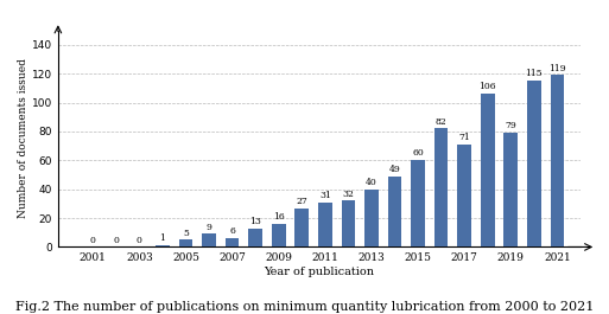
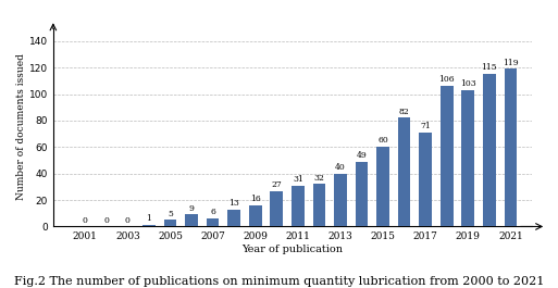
2019: 79 -> 103
